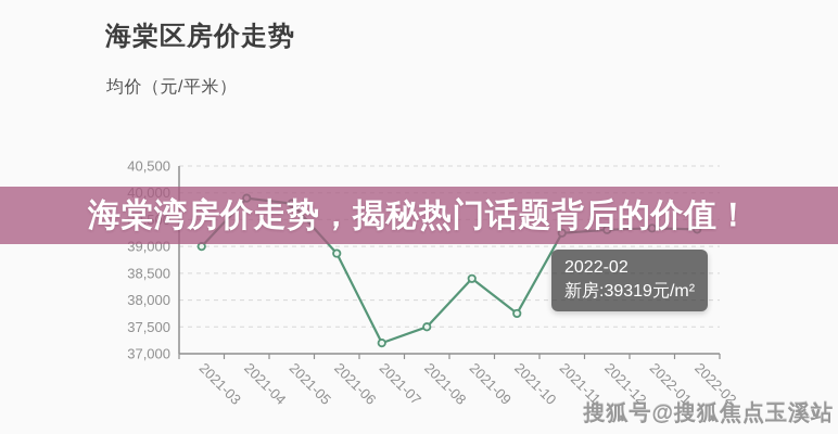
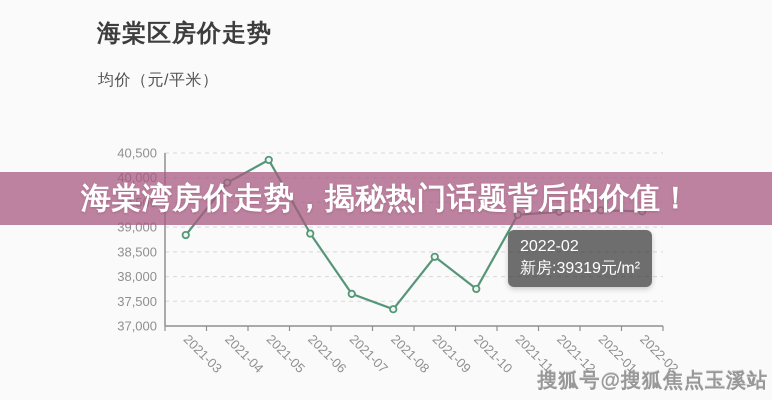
2021-03: 39000 -> 38800
2021-05: 39800 -> 40400
2021-07: 37200 -> 37600
2021-08: 37500 -> 37300
